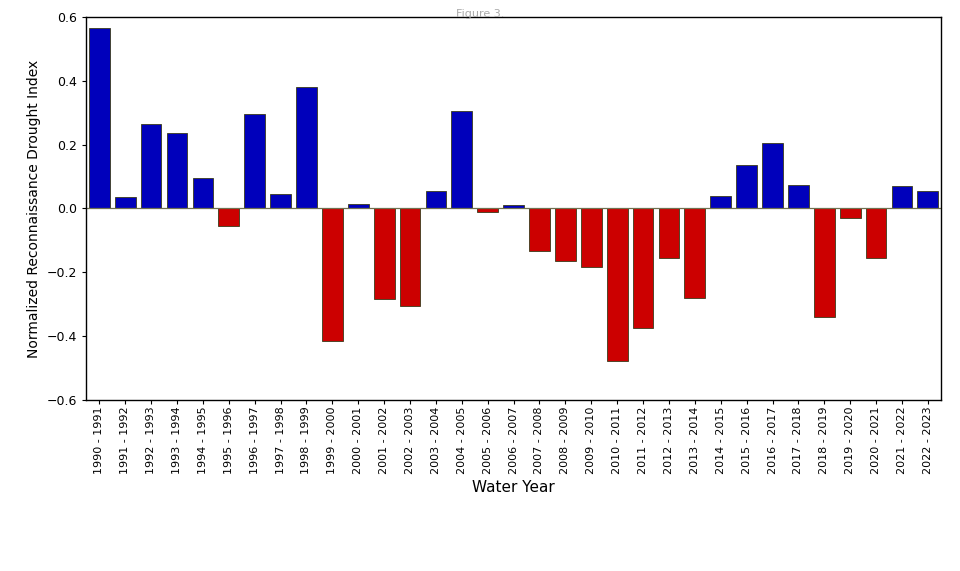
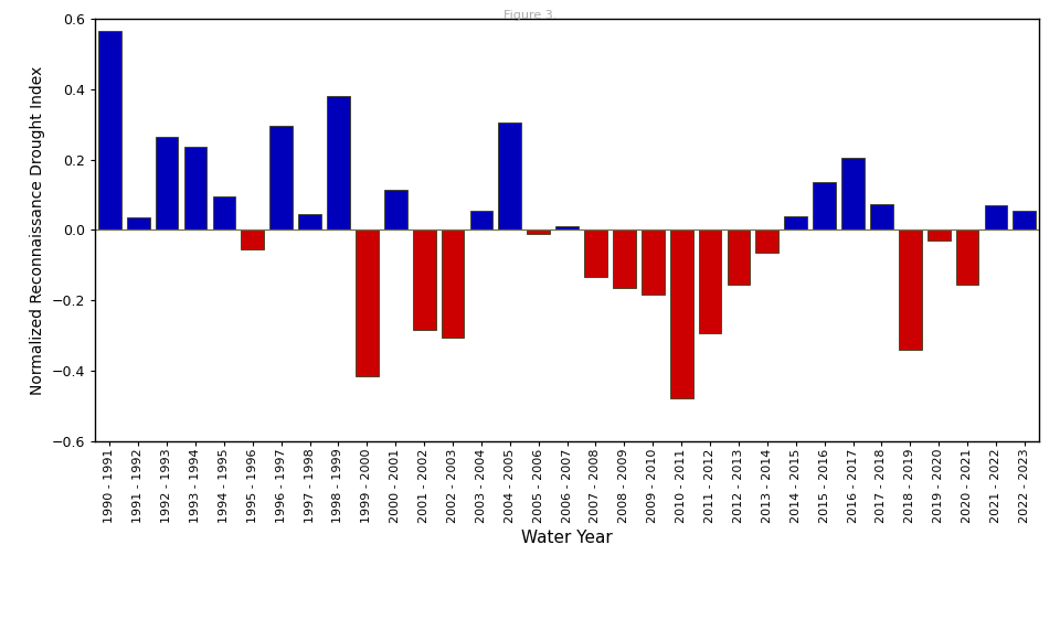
2000 - 2001: 0.015 -> 0.115
2011 - 2012: -0.375 -> -0.295
2013 - 2014: -0.280 -> -0.065
